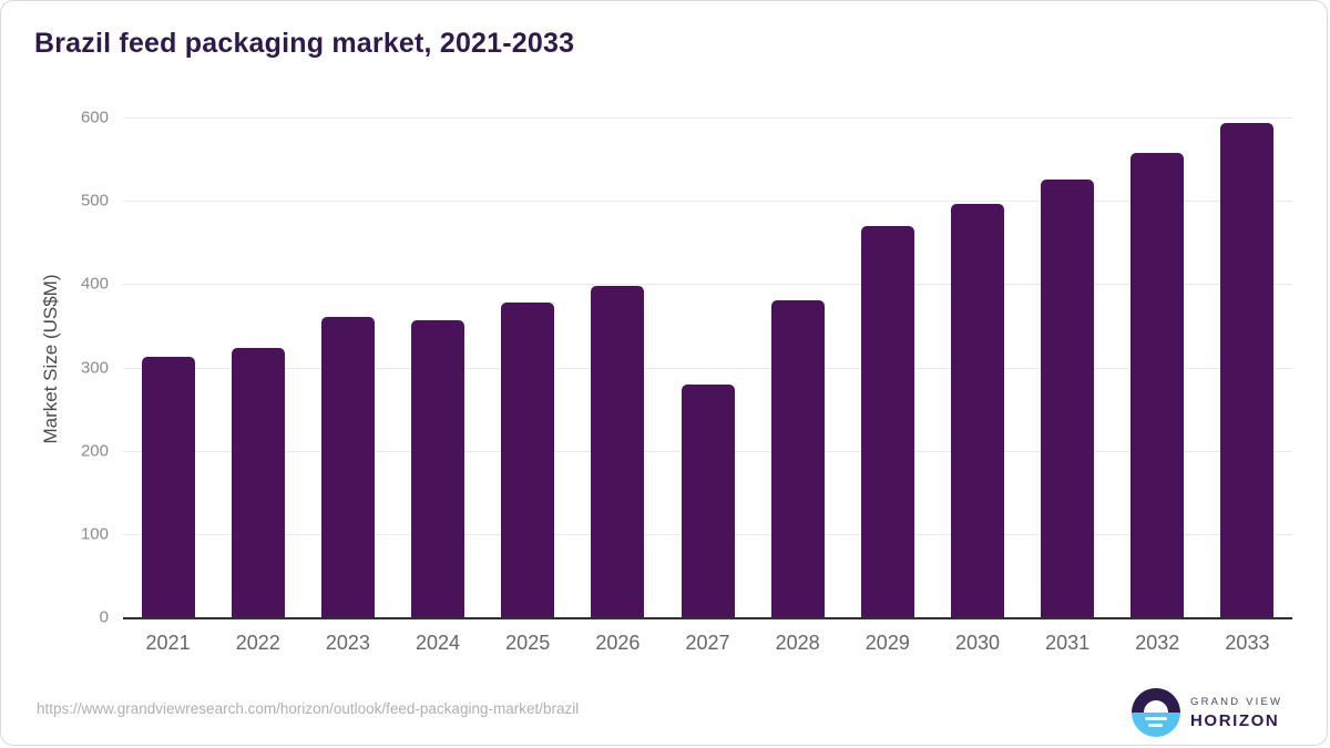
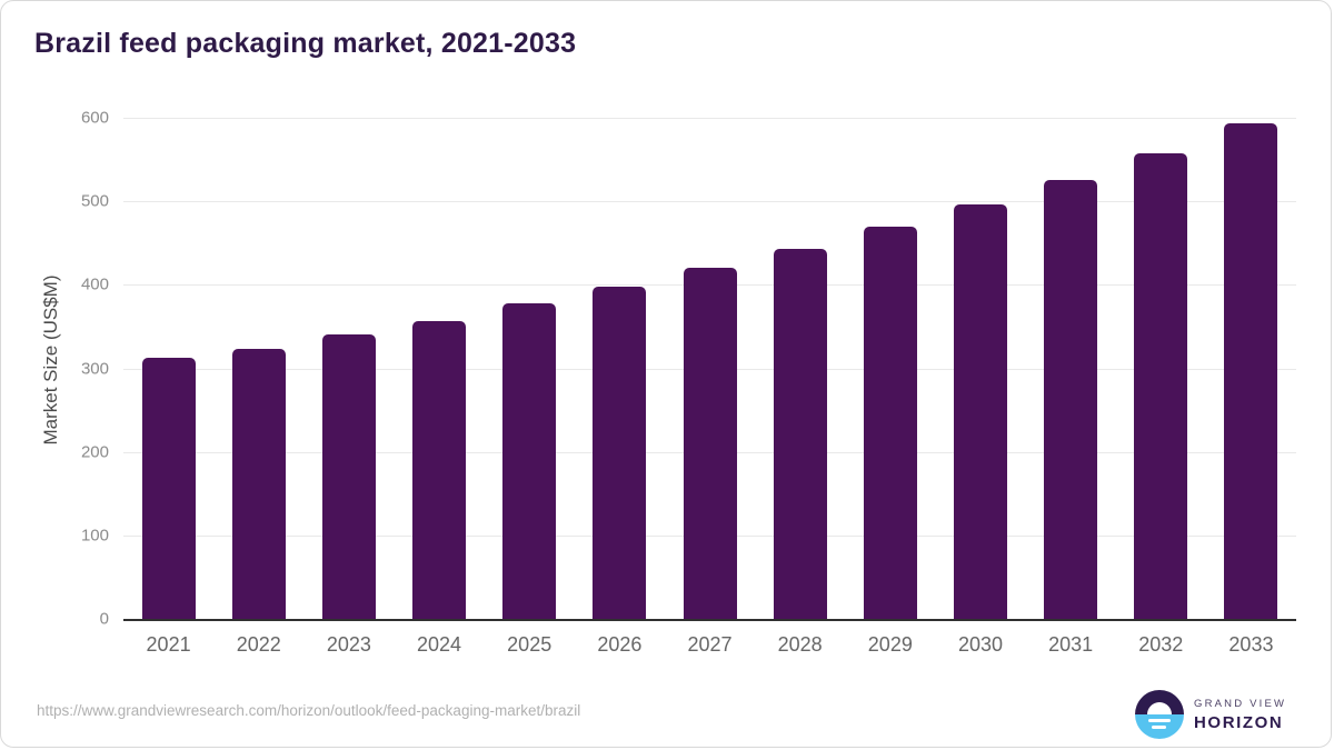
2023: 360 -> 340
2027: 280 -> 420
2028: 380 -> 440
